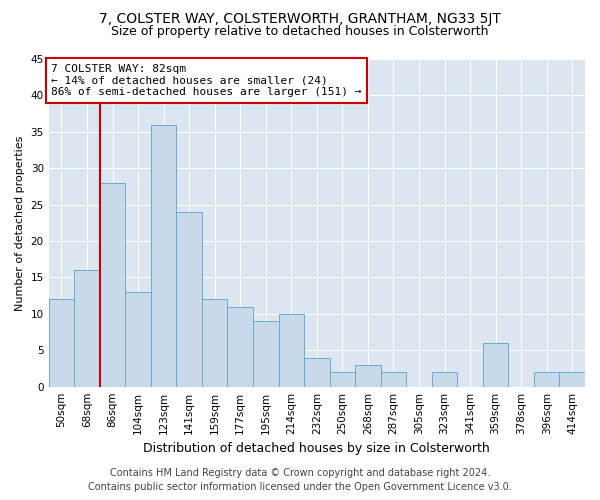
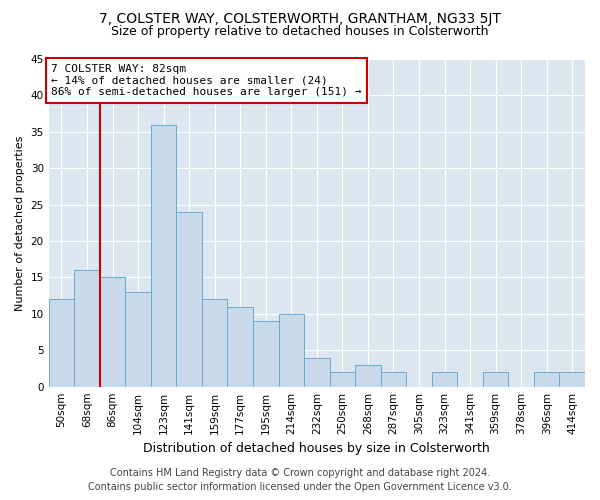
86sqm: 28 -> 15
359sqm: 6 -> 2
